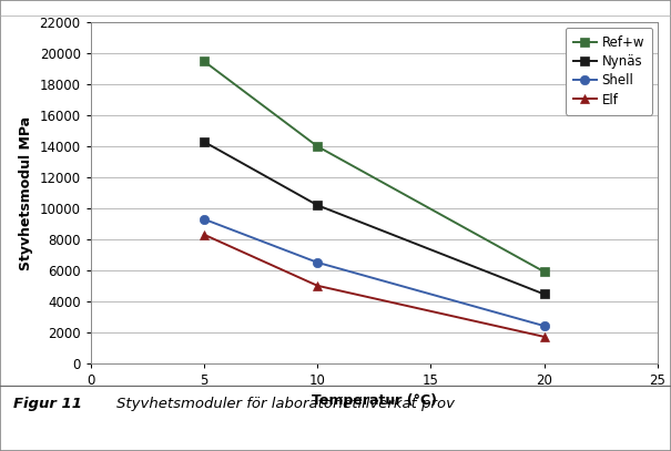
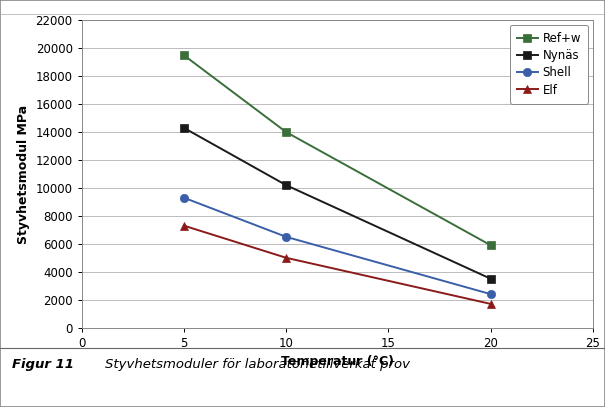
Elf/5: 8300 -> 7300
Nynäs/20: 4400 -> 3500
